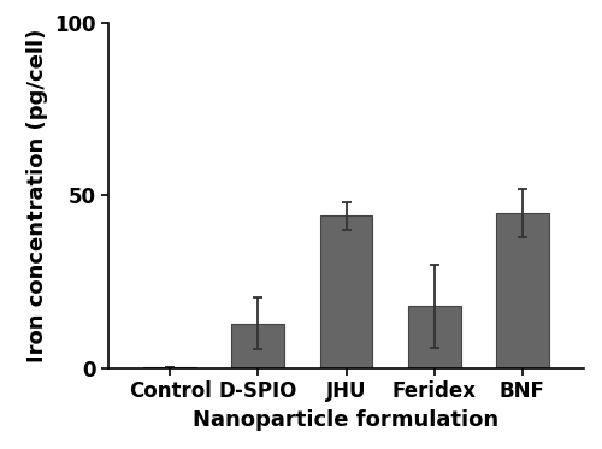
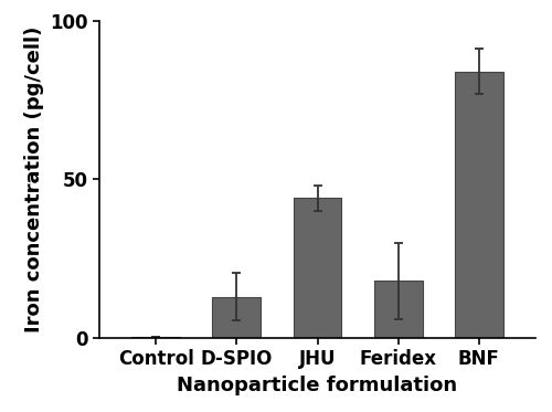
BNF: 45.0 -> 84.0
